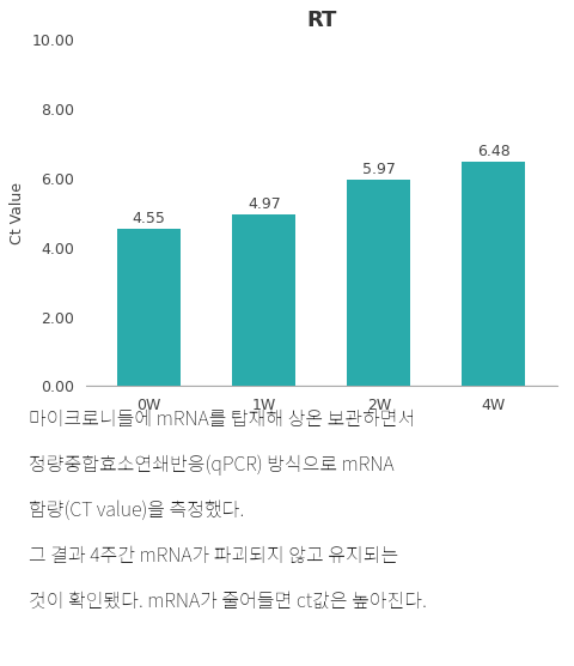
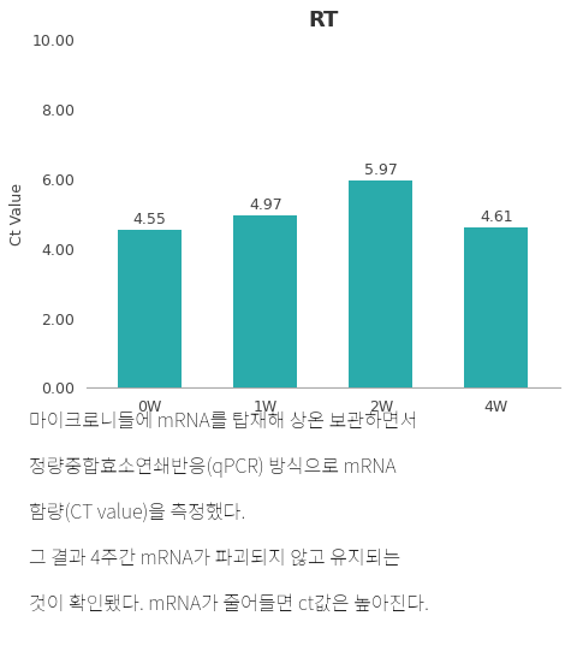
4W: 6.48 -> 4.61
